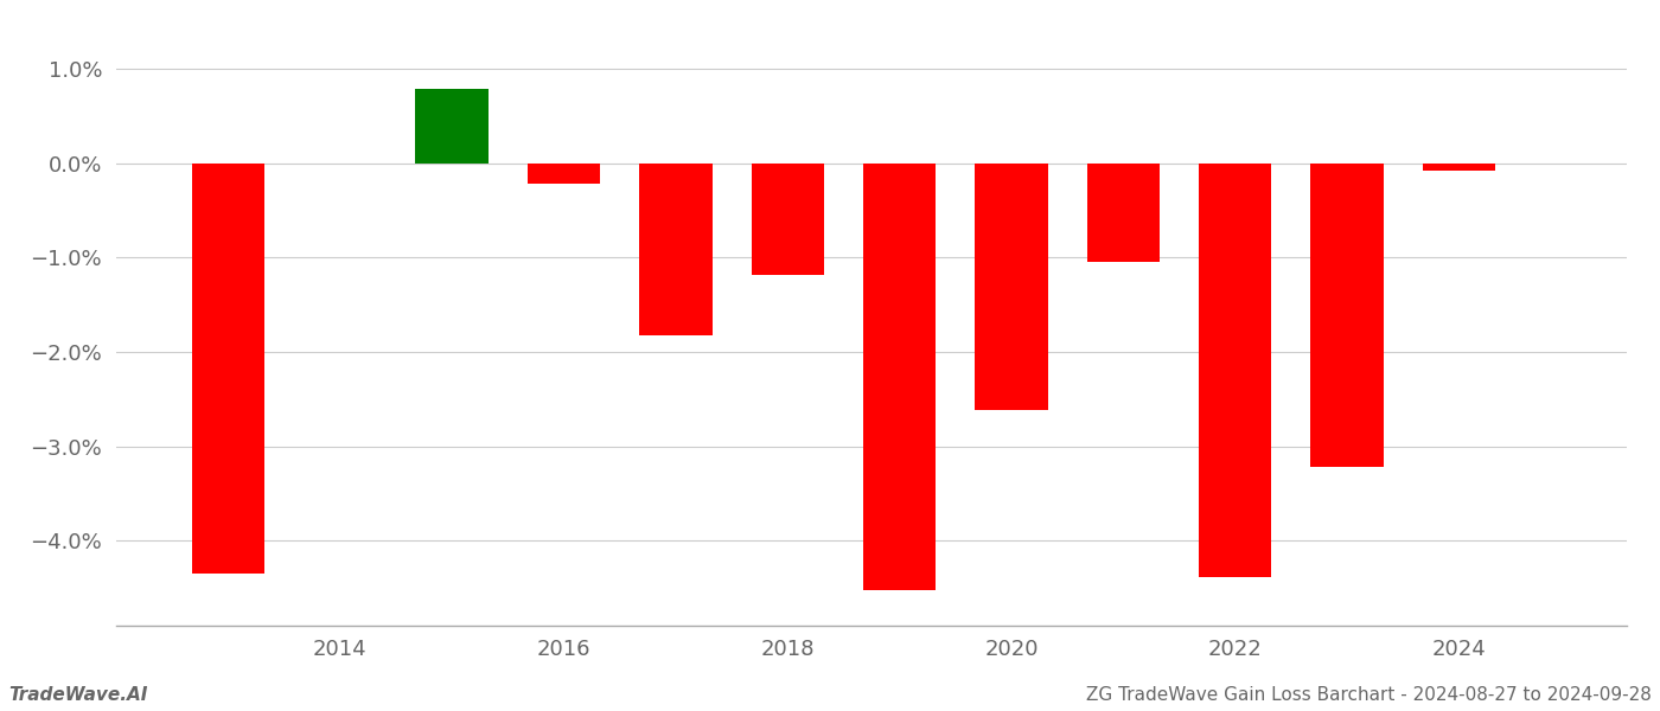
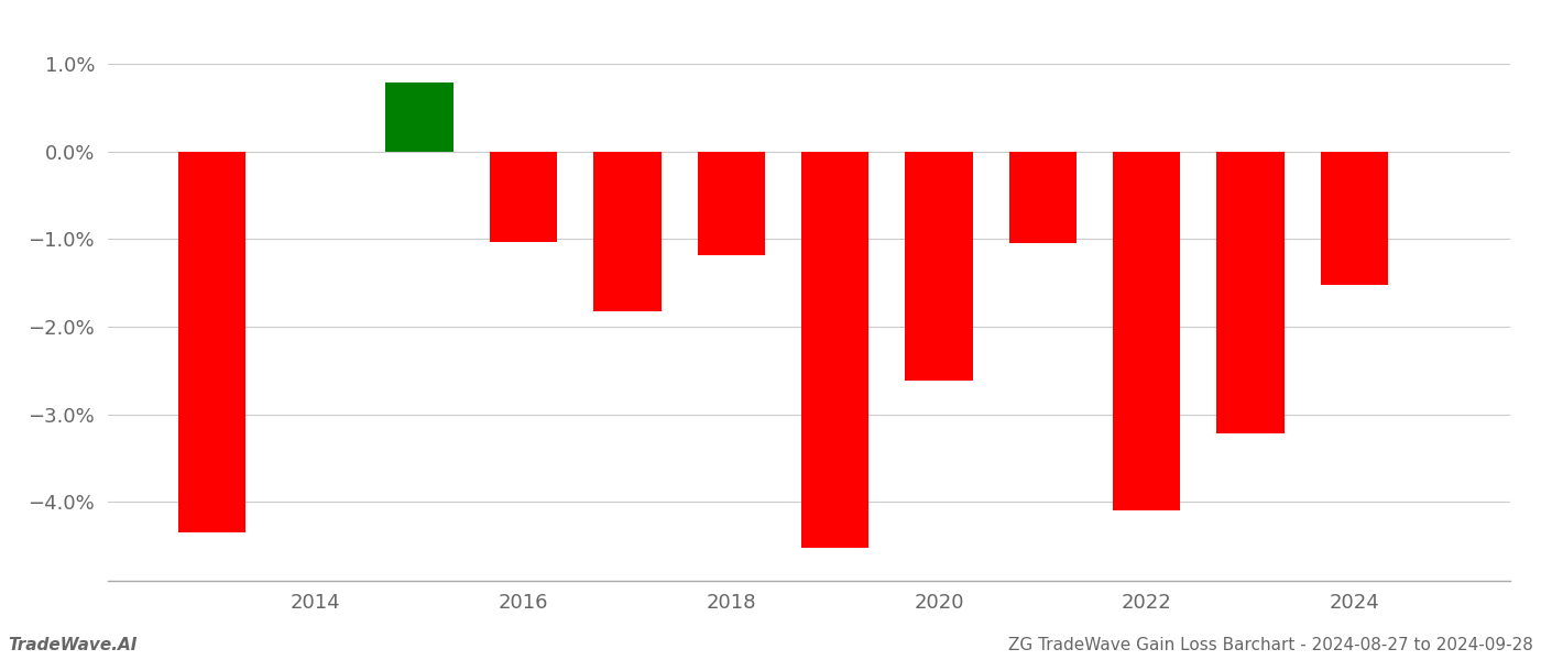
2016: -0.22% -> -1.04%
2022: -4.38% -> -4.10%
2024: -0.08% -> -1.52%
